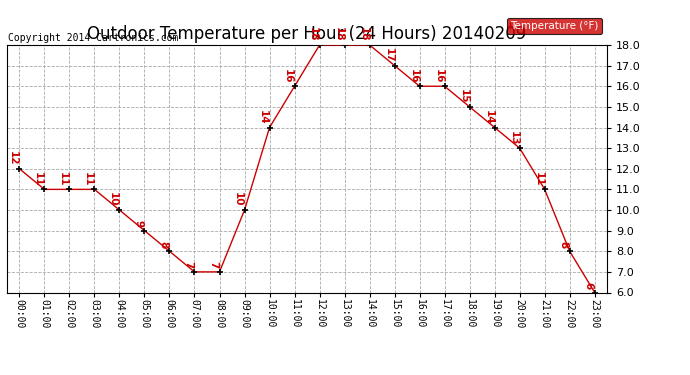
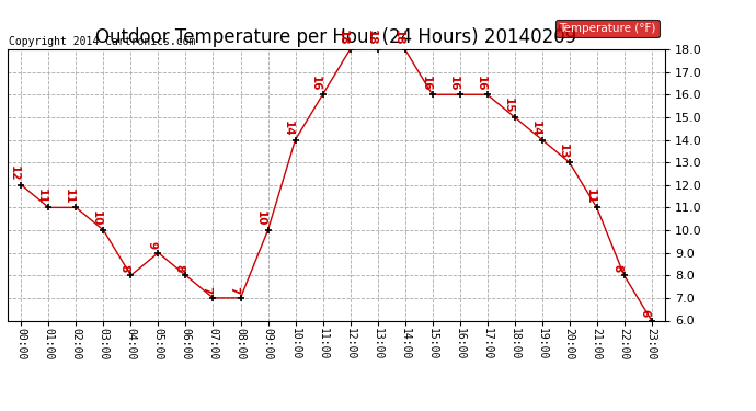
03:00: 11 -> 10
04:00: 10 -> 8
15:00: 17 -> 16
